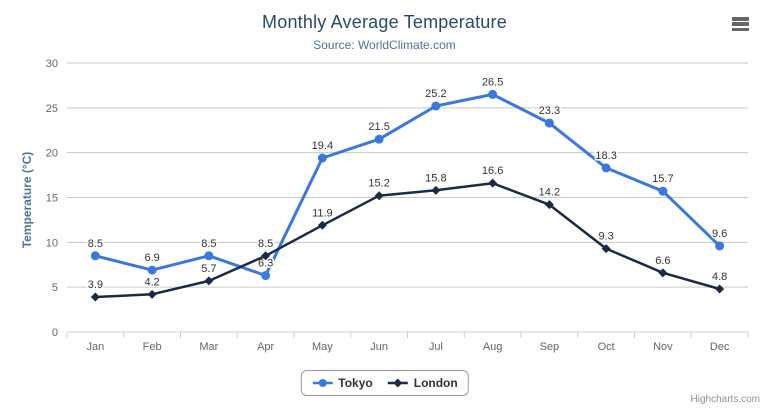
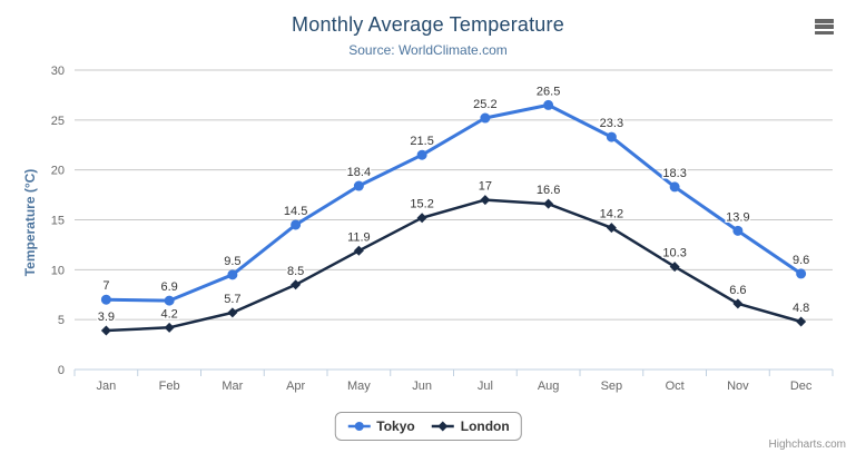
Tokyo/Jan: 8.5 -> 7
Tokyo/Mar: 8.5 -> 9.5
Tokyo/Apr: 6.3 -> 14.5
Tokyo/May: 19.4 -> 18.4
London/Jul: 15.8 -> 17
London/Oct: 9.3 -> 10.3
Tokyo/Nov: 15.7 -> 13.9
